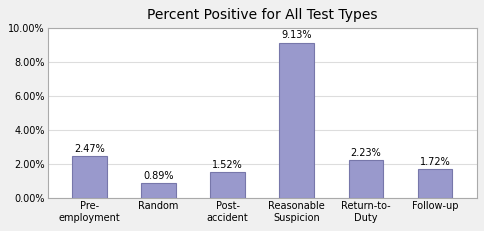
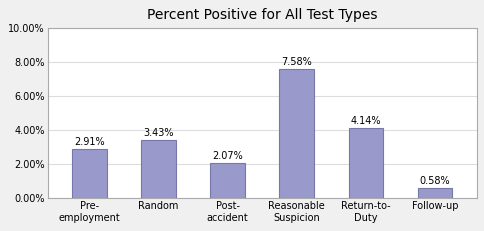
Pre- employment: 2.47% -> 2.91%
Random: 0.89% -> 3.43%
Post- accident: 1.52% -> 2.07%
Reasonable Suspicion: 9.13% -> 7.58%
Return-to- Duty: 2.23% -> 4.14%
Follow-up: 1.72% -> 0.58%
